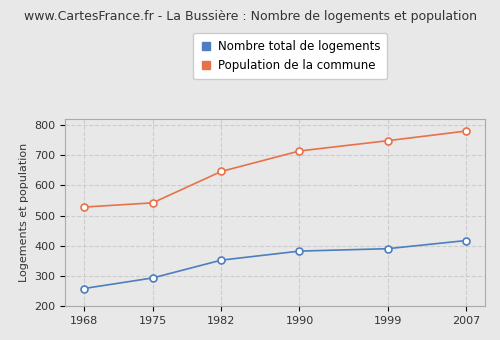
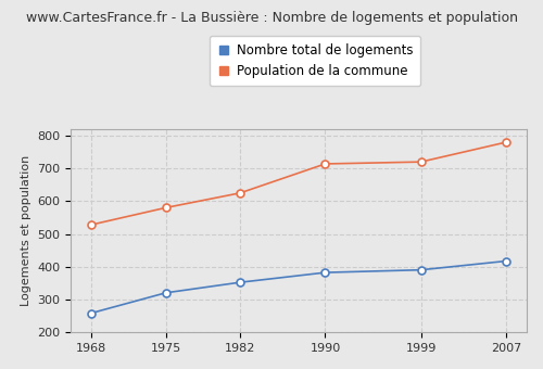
Nombre total de logements/1975: 293 -> 320
Population de la commune/1975: 542 -> 580
Population de la commune/1982: 646 -> 625
Population de la commune/1999: 748 -> 720
